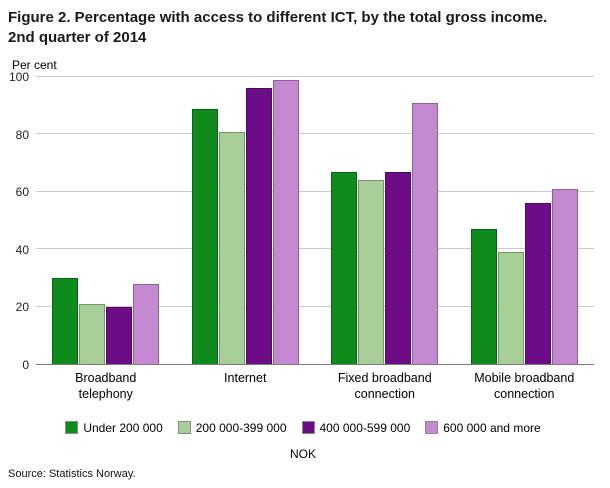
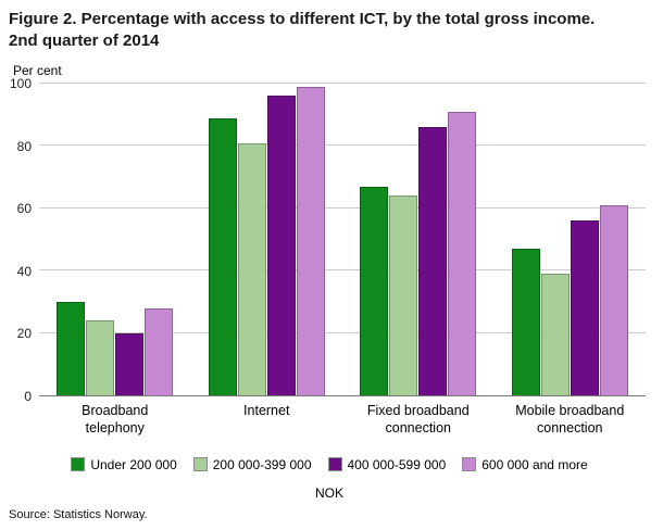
200 000-399 000/Broadband telephony: 21 -> 24
400 000-599 000/Fixed broadband connection: 67 -> 86
